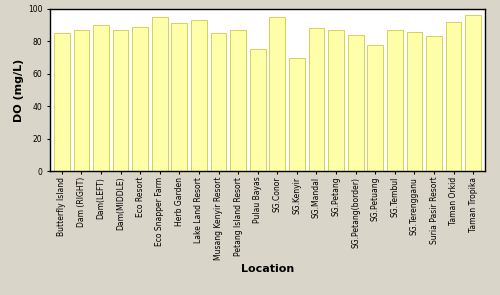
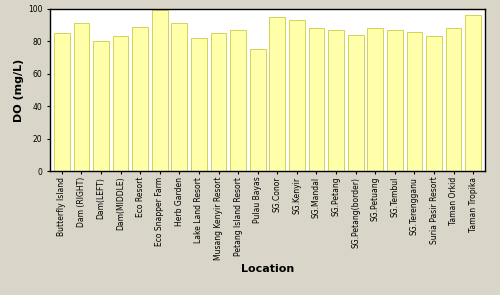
Dam (RIGHT): 87 -> 91
Dam(LEFT): 90 -> 80
Dam(MIDDLE): 87 -> 83
Eco Snapper Farm: 95 -> 99
Lake Land Resort: 93 -> 82
SG.Kenyir: 70 -> 93
SG.Petuang: 78 -> 88
Taman Orkid: 92 -> 88
